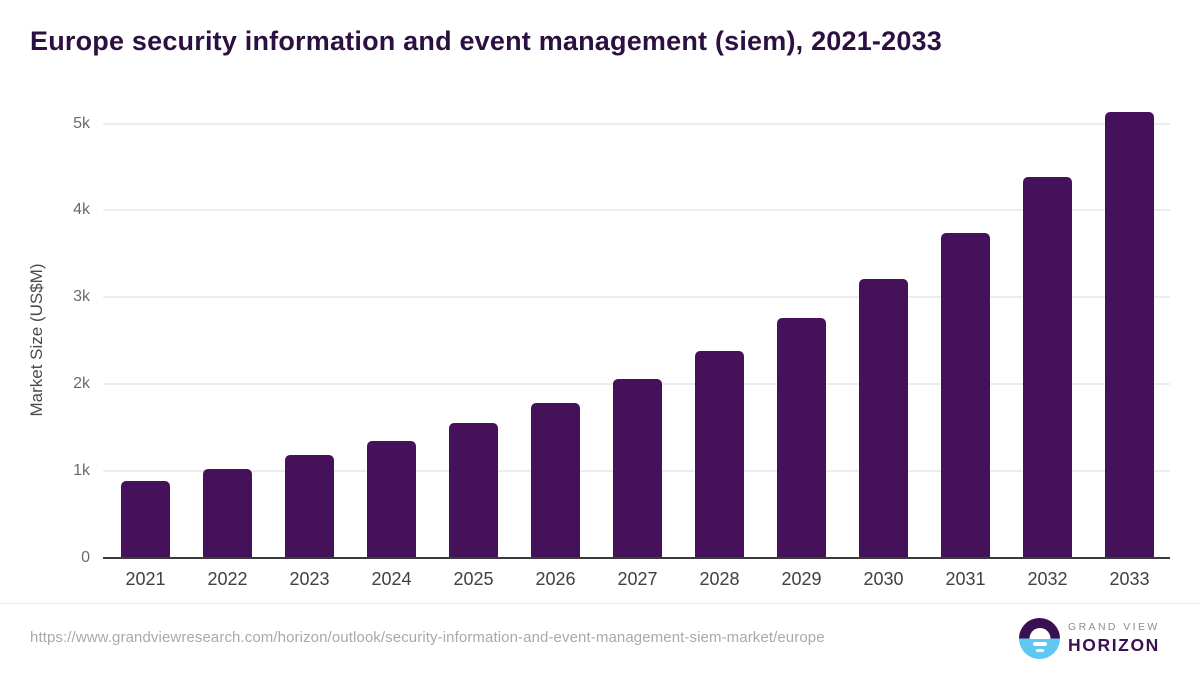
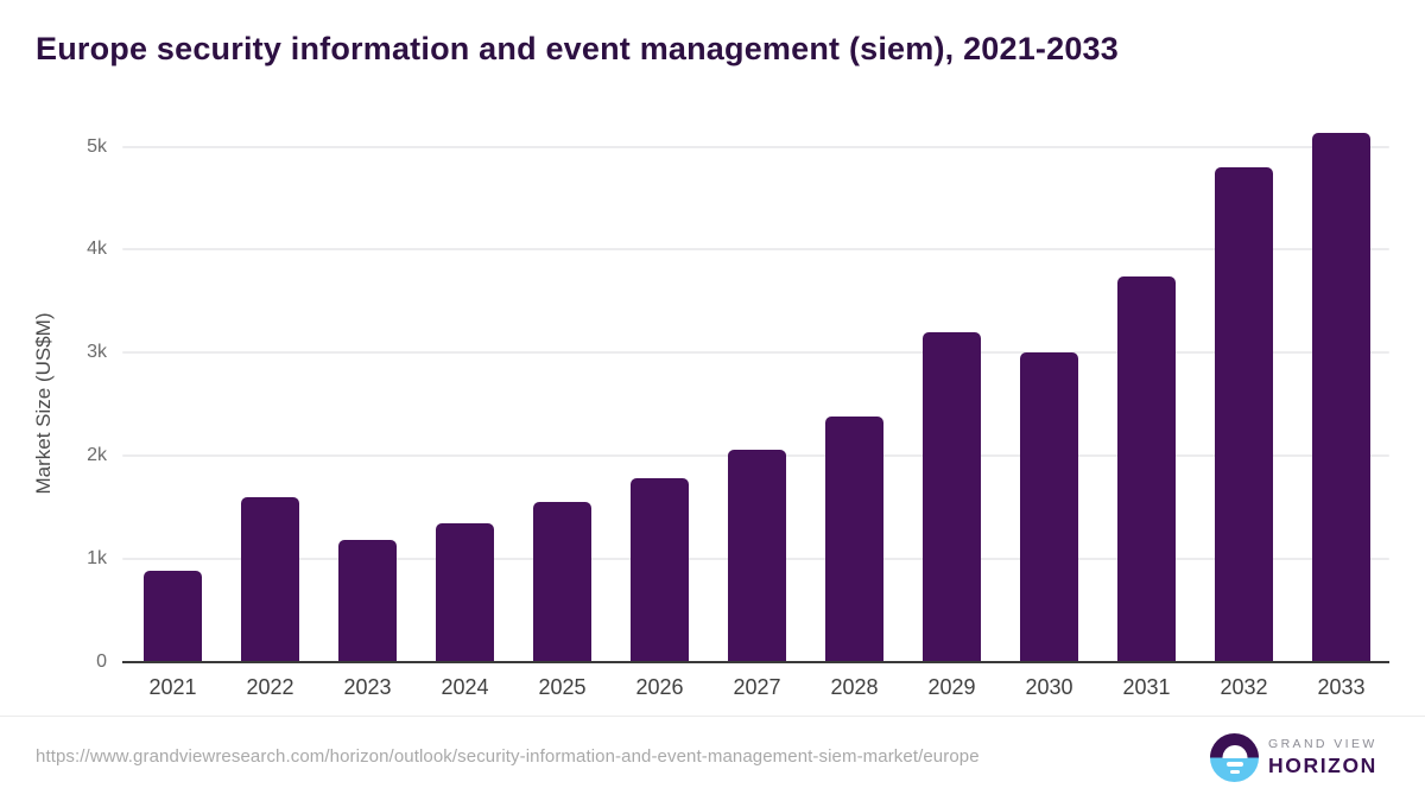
2022: 1.0k -> 1.6k
2029: 2.8k -> 3.2k
2030: 3.2k -> 3.0k
2032: 4.4k -> 4.8k
